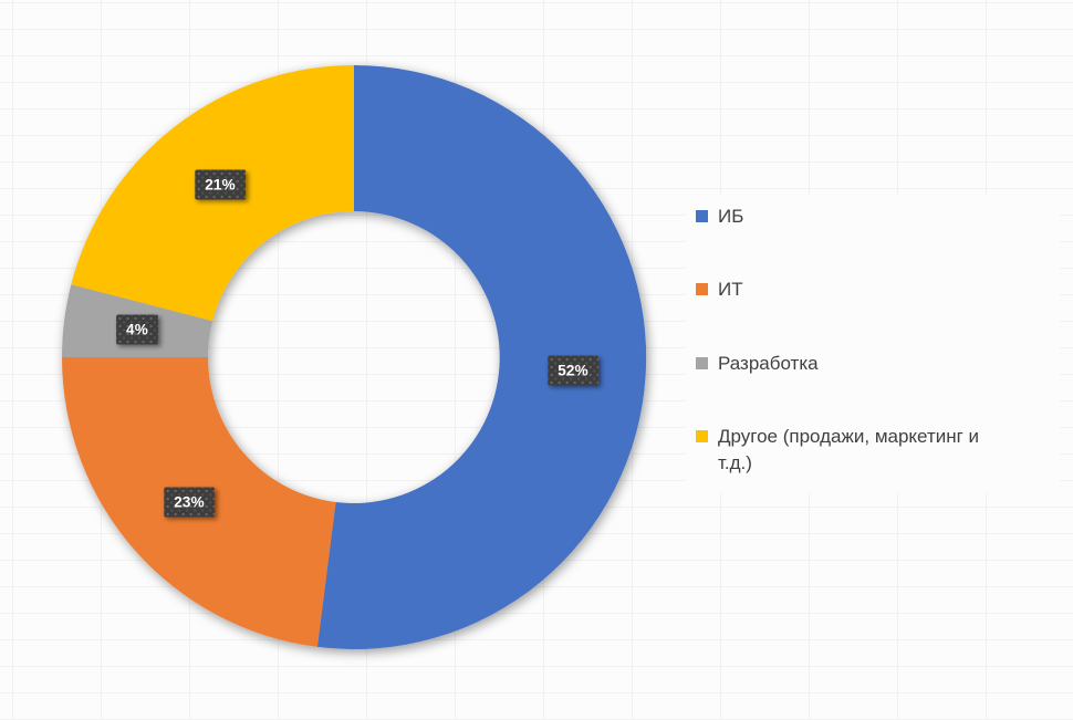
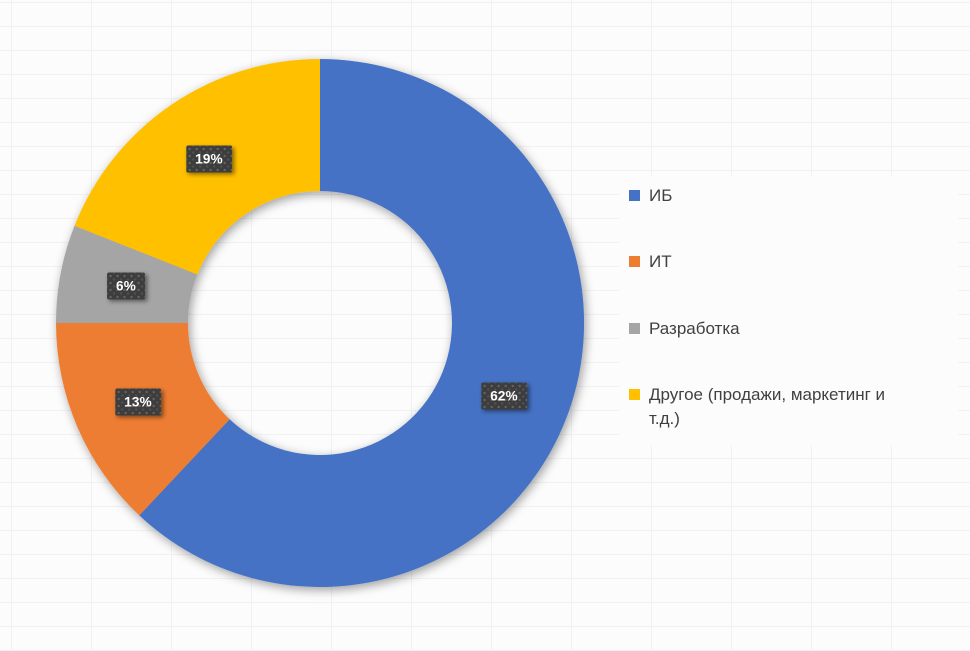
ИБ: 52% -> 62%
ИТ: 23% -> 13%
Разработка: 4% -> 6%
Другое (продажи, маркетинг и т.д.): 21% -> 19%
